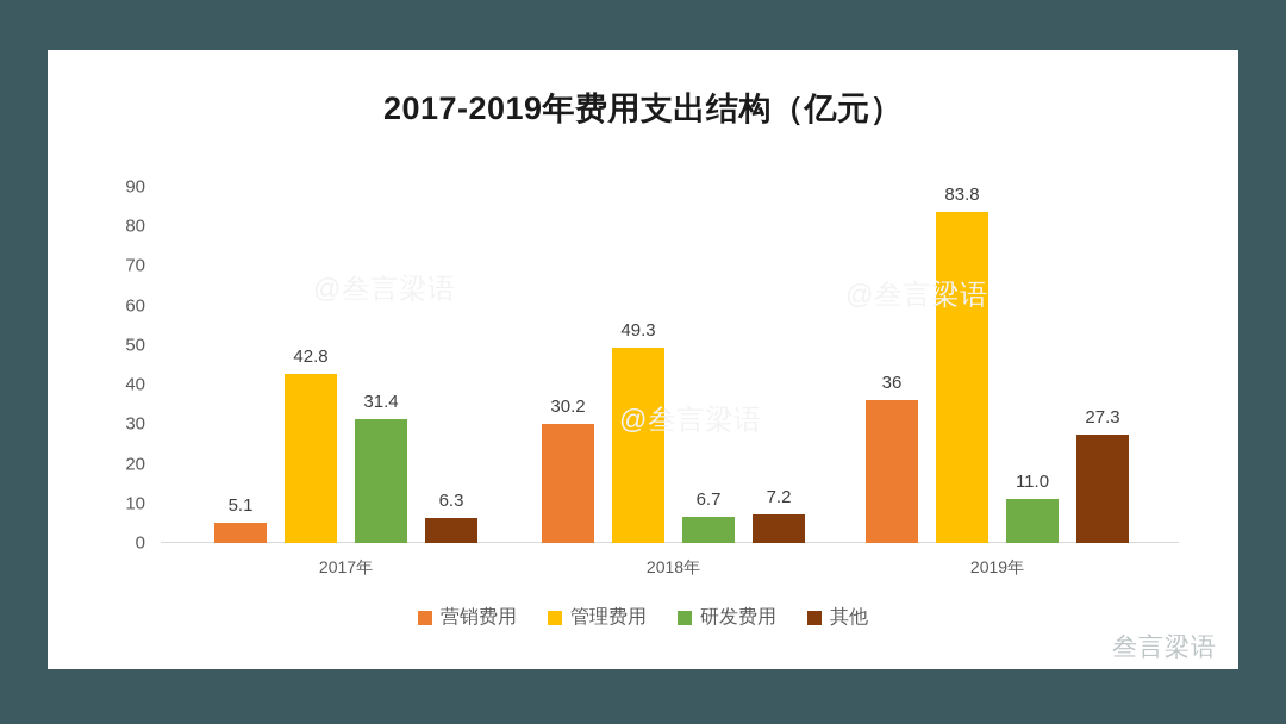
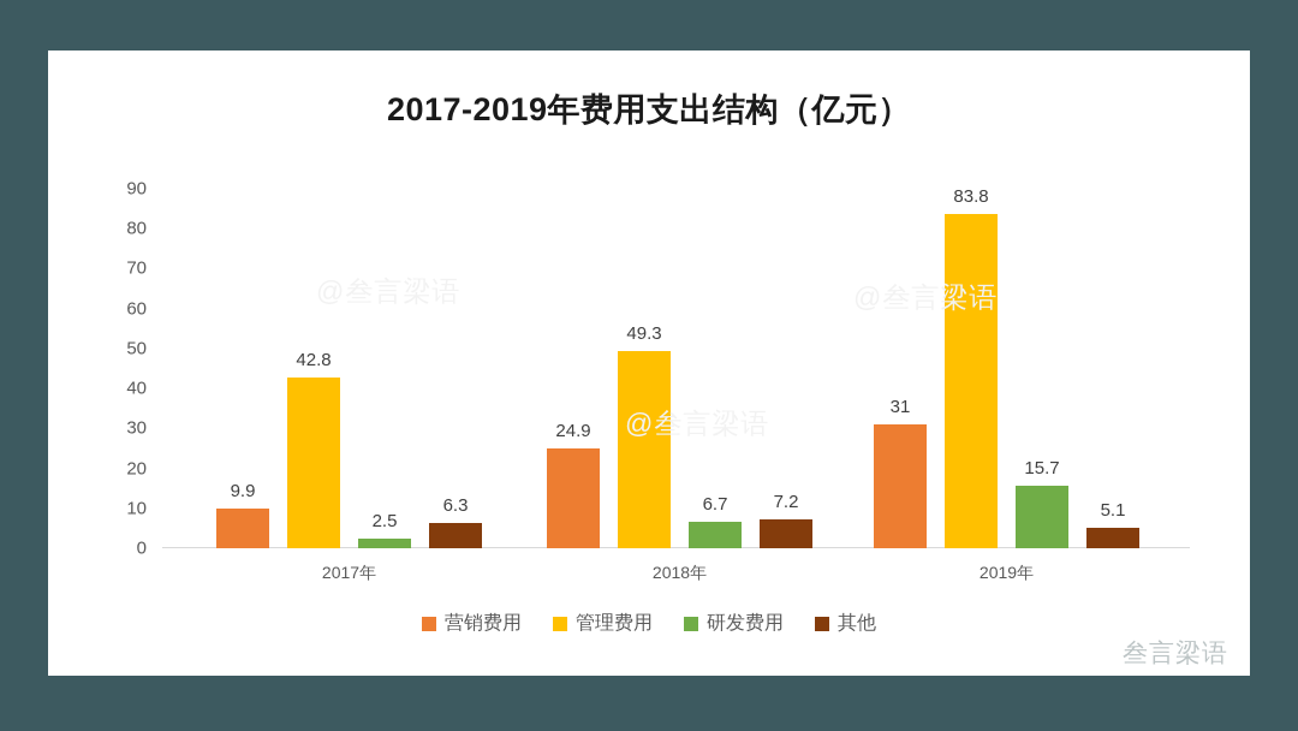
营销费用/2017年: 5.1 -> 9.9
研发费用/2017年: 31.4 -> 2.5
营销费用/2018年: 30.2 -> 24.9
营销费用/2019年: 36 -> 31
研发费用/2019年: 11.0 -> 15.7
其他/2019年: 27.3 -> 5.1
